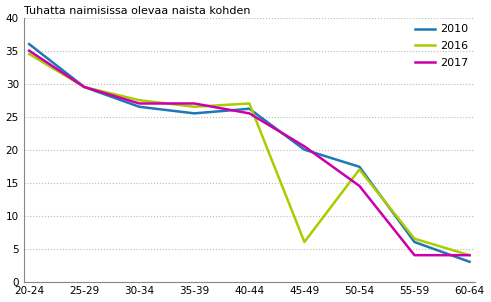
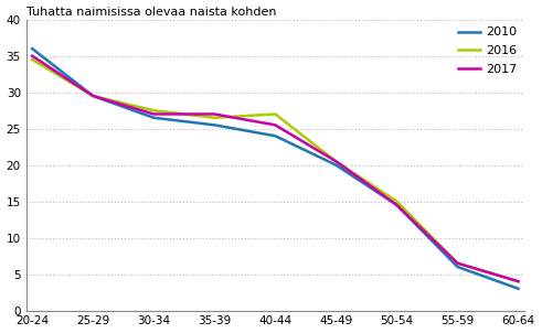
2010/40-44: 26.2 -> 24.0
2016/45-49: 6.0 -> 20.5
2010/50-54: 17.4 -> 14.5
2016/50-54: 17.0 -> 15.0
2017/55-59: 4.0 -> 6.5
